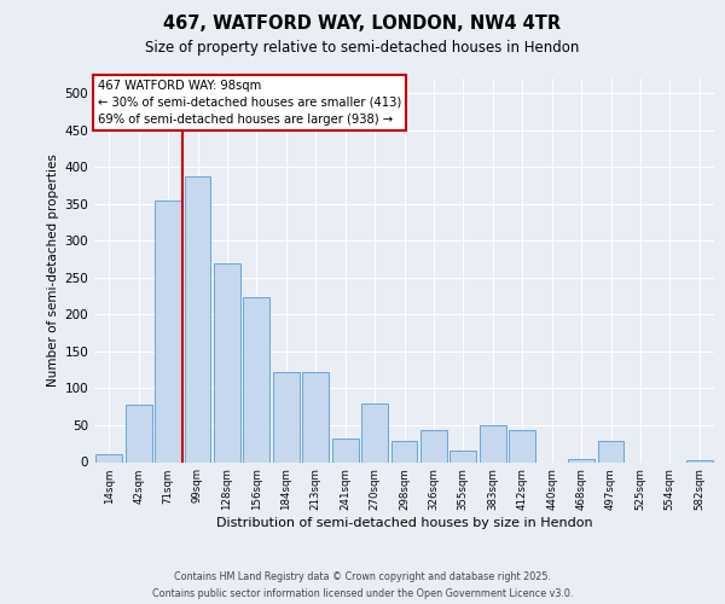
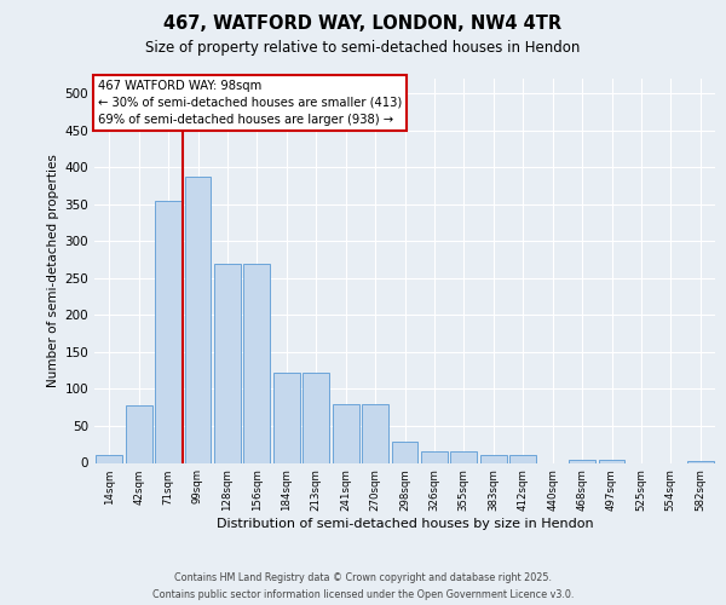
156sqm: 224 -> 270
241sqm: 32 -> 80
326sqm: 44 -> 15
383sqm: 50 -> 11
412sqm: 44 -> 11
497sqm: 28 -> 4
